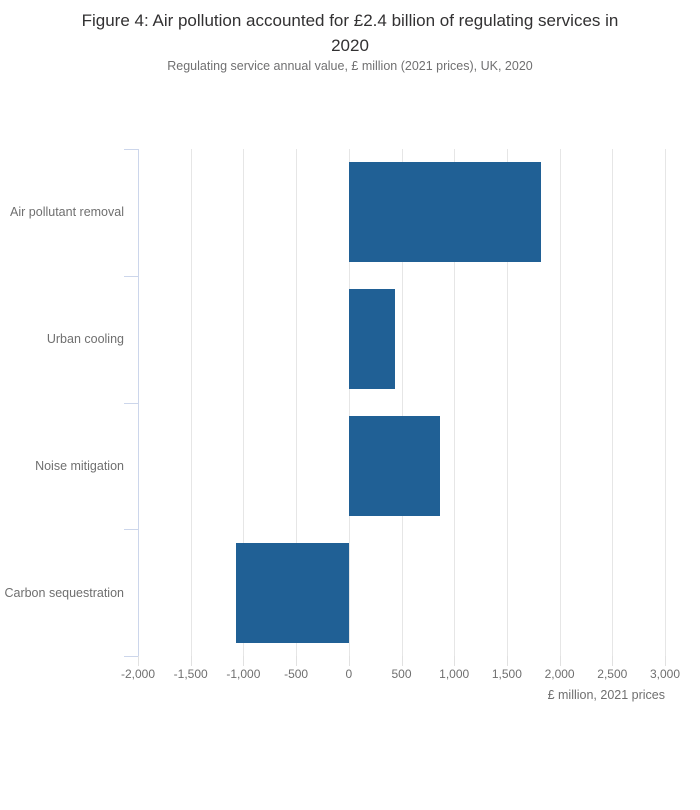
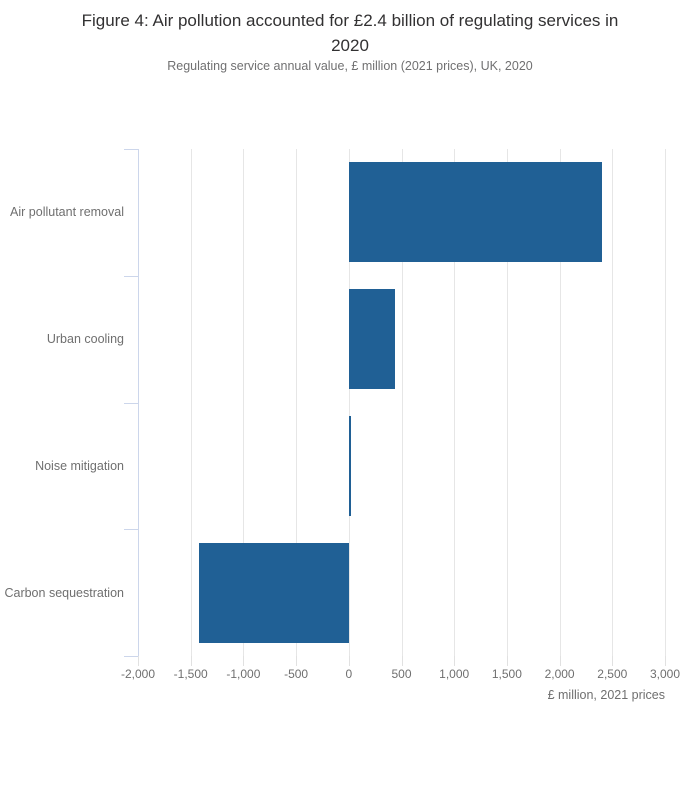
Air pollutant removal: 1820 -> 2400
Noise mitigation: 870 -> 20
Carbon sequestration: -1070 -> -1420
